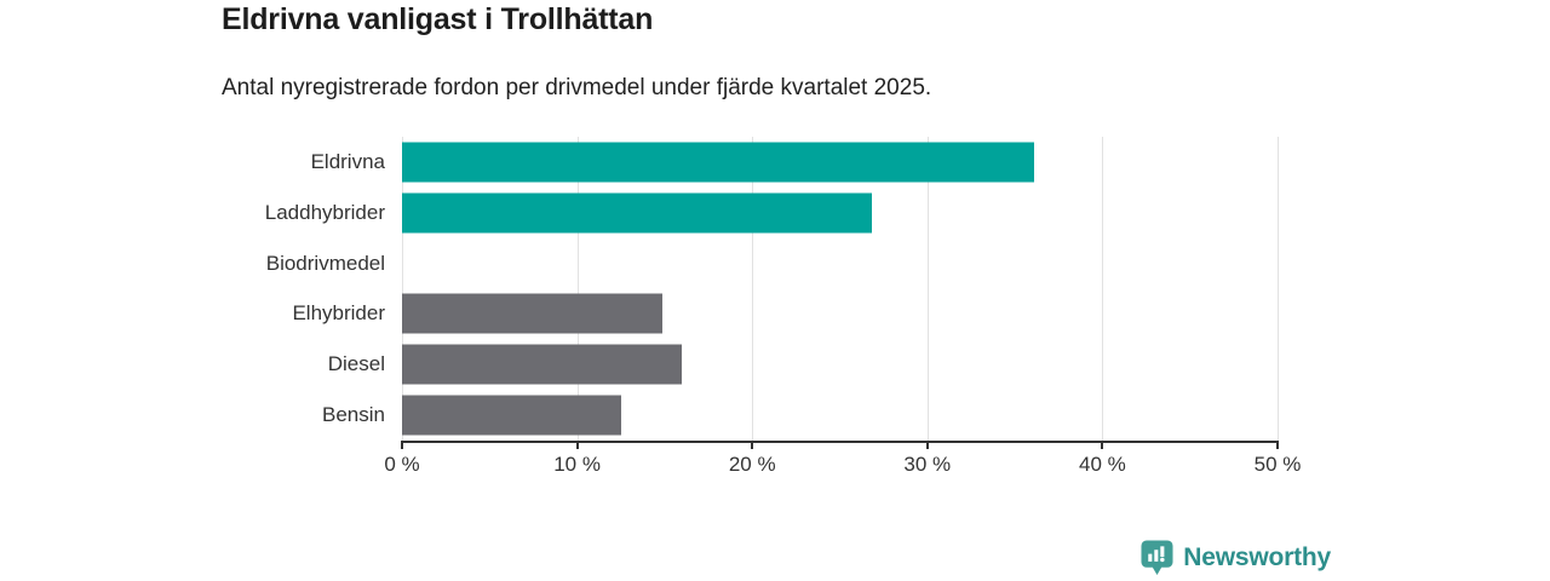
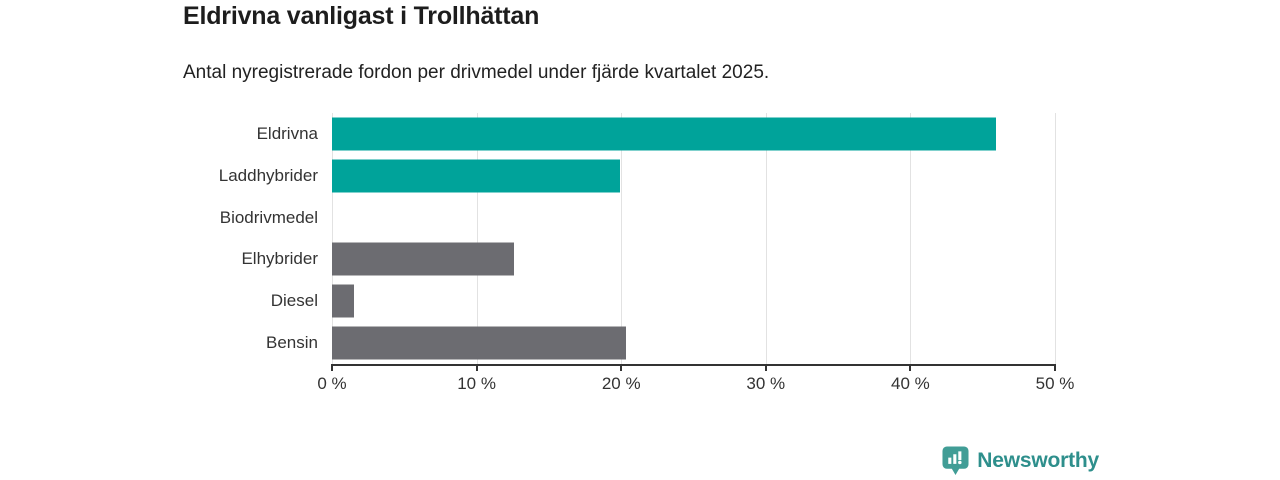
Eldrivna: 36.1% -> 45.9%
Laddhybrider: 26.8% -> 19.9%
Elhybrider: 14.9% -> 12.6%
Diesel: 16.0% -> 1.5%
Bensin: 12.5% -> 20.3%
